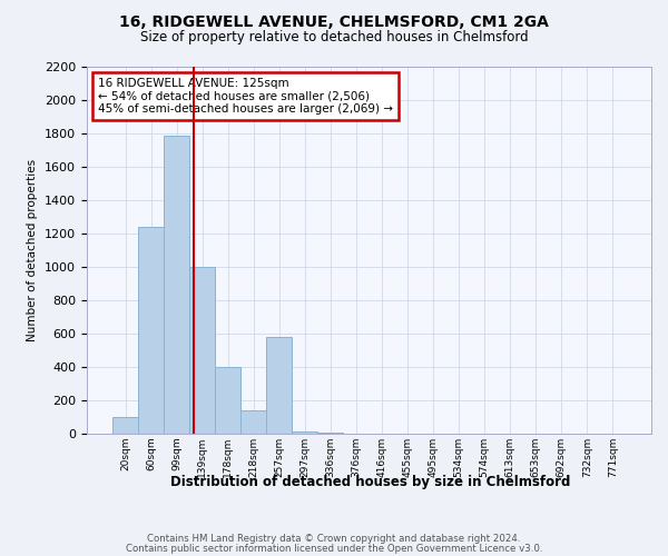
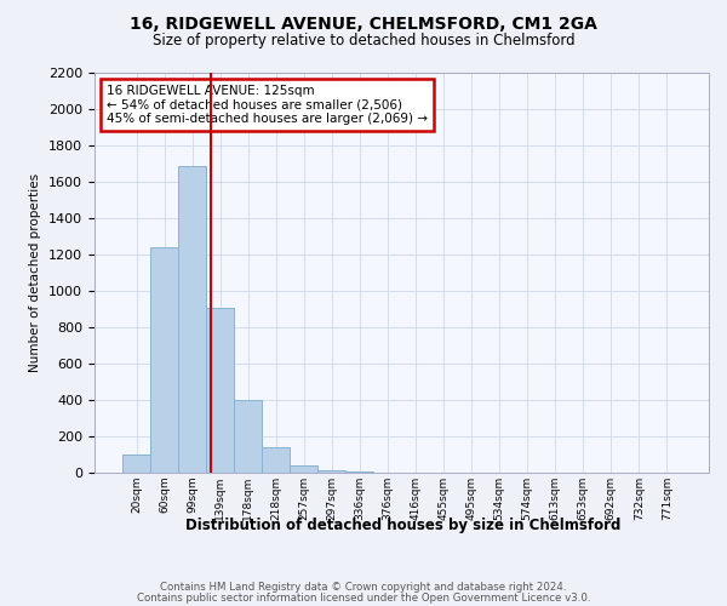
99sqm: 1790 -> 1690
139sqm: 1000 -> 910
257sqm: 580 -> 40
